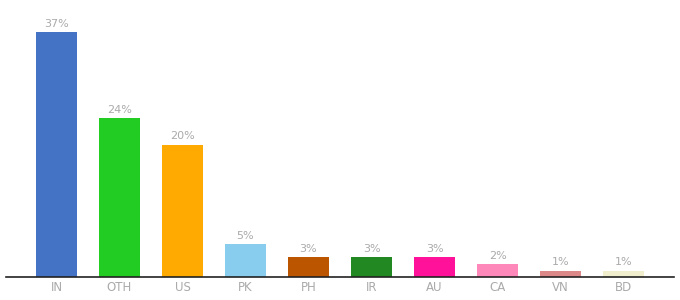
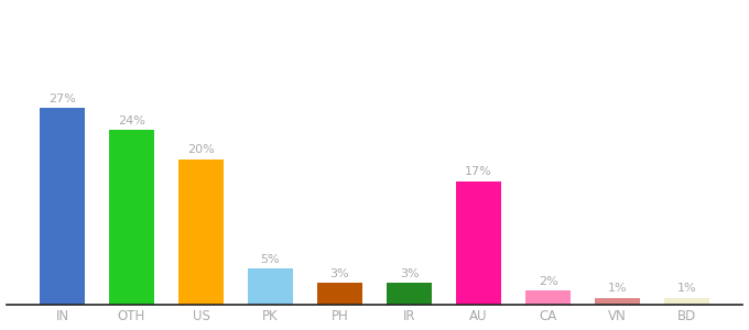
IN: 37% -> 27%
AU: 3% -> 17%
